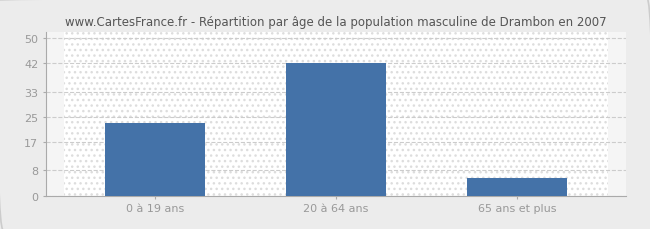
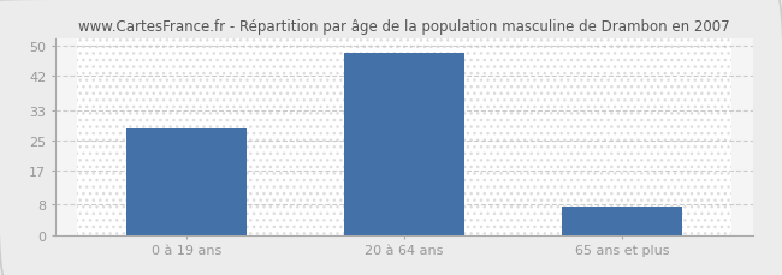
0 à 19 ans: 23.0 -> 28.0
20 à 64 ans: 42.0 -> 48.0
65 ans et plus: 5.5 -> 7.5
